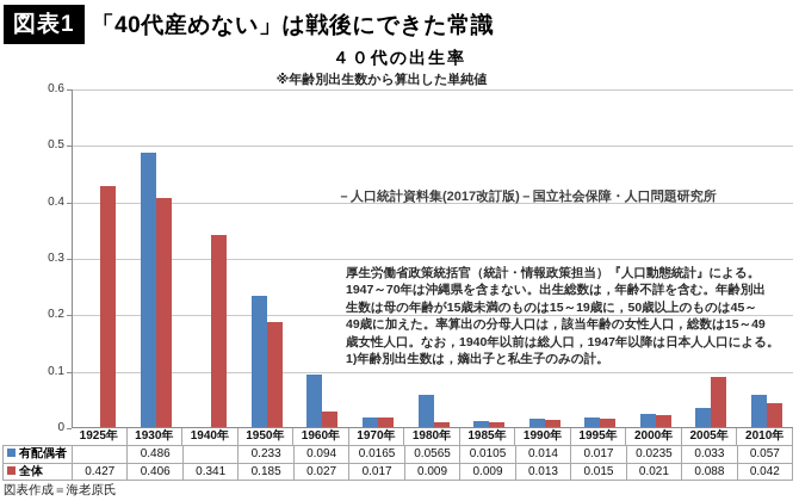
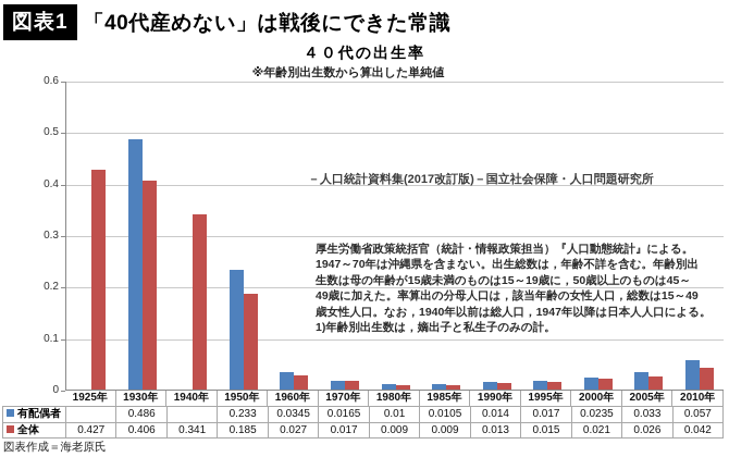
有配偶者/1960年: 0.094 -> 0.0345
有配偶者/1980年: 0.0565 -> 0.01
全体/2005年: 0.088 -> 0.026
